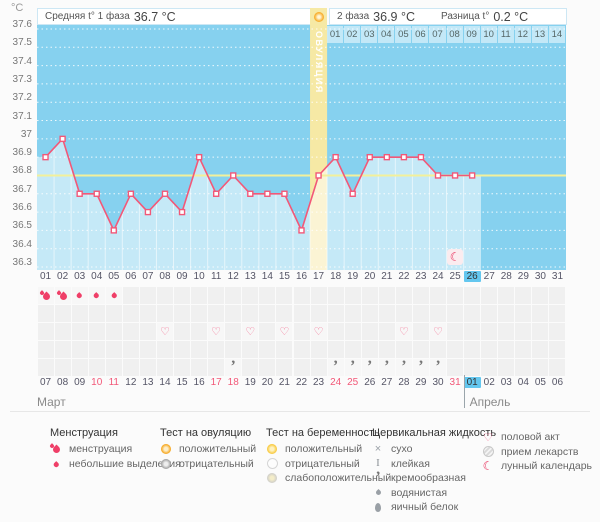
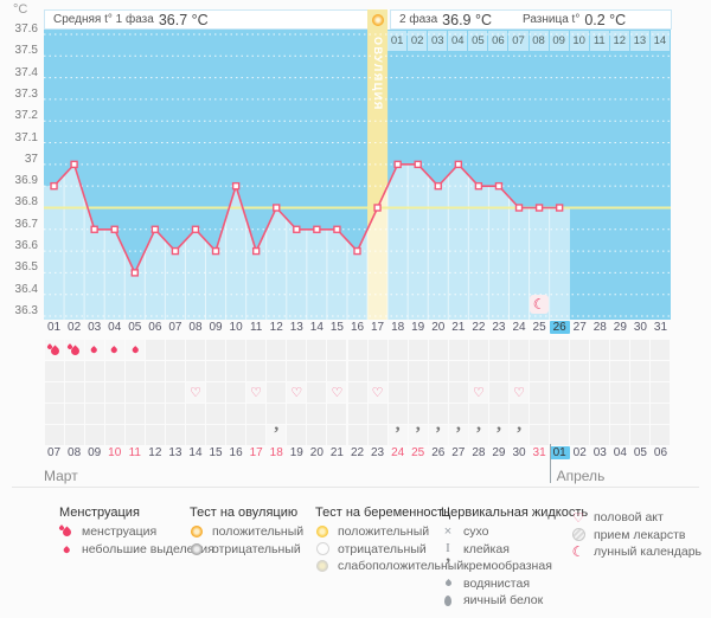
11: 36.7 -> 36.6
16: 36.5 -> 36.6
18: 36.9 -> 37.0
19: 36.7 -> 37.0
21: 36.9 -> 37.0
